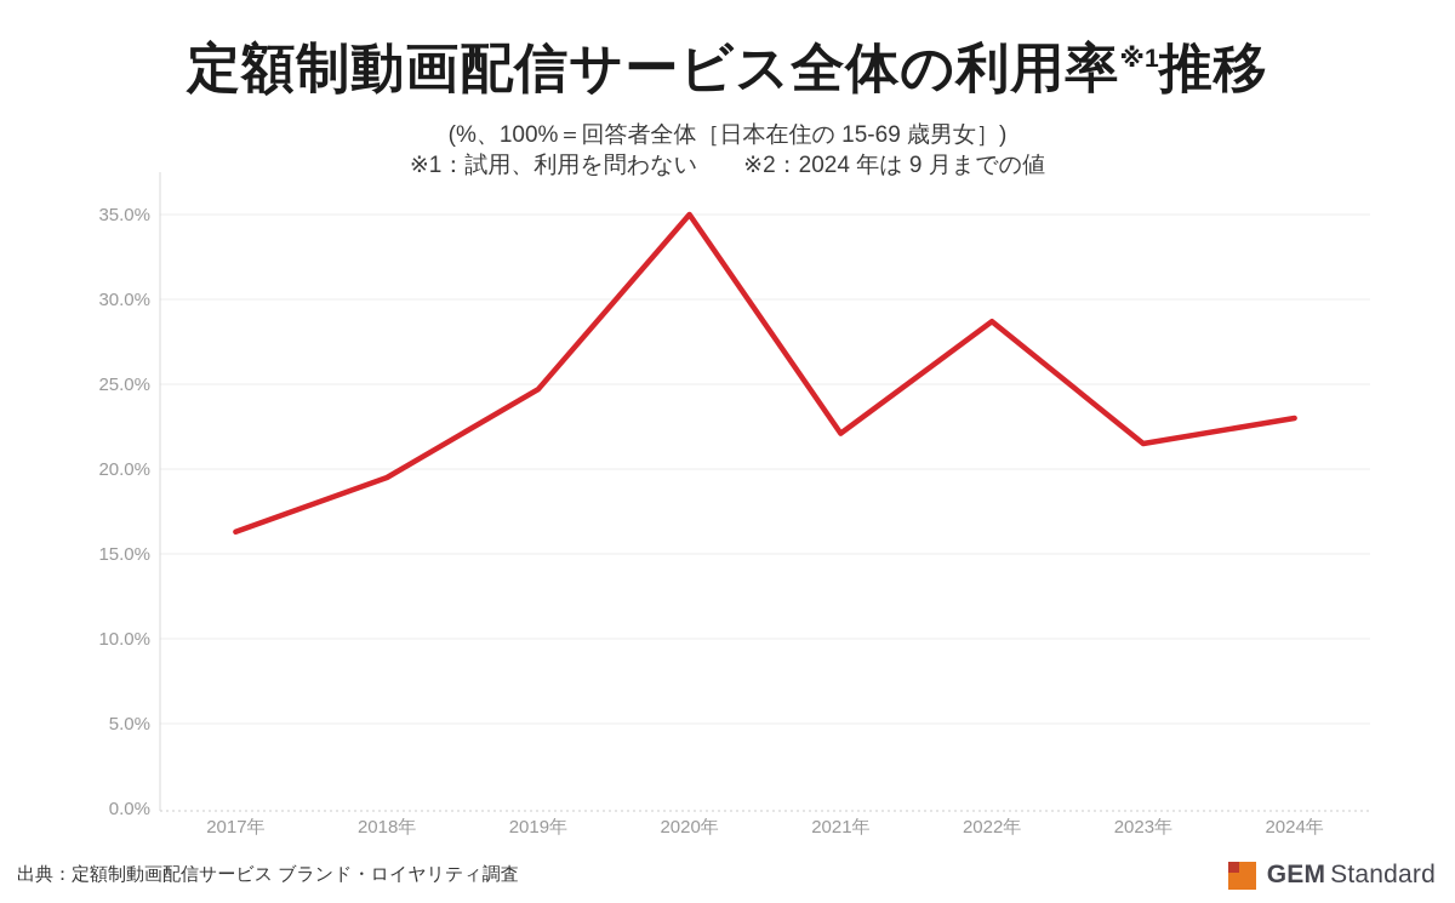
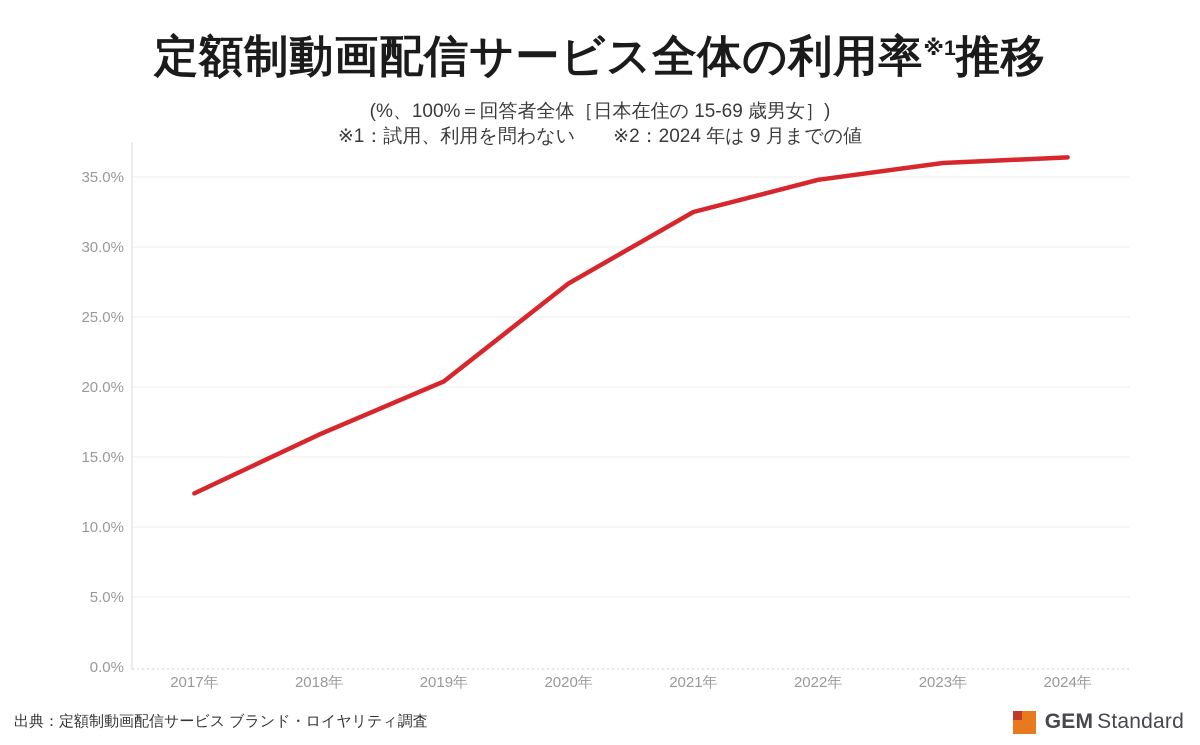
2017年: 16.3% -> 12.4%
2018年: 19.5% -> 16.6%
2019年: 24.7% -> 20.4%
2020年: 35.0% -> 27.4%
2021年: 22.1% -> 32.5%
2022年: 28.7% -> 34.8%
2023年: 21.5% -> 36.0%
2024年: 23.0% -> 36.4%
